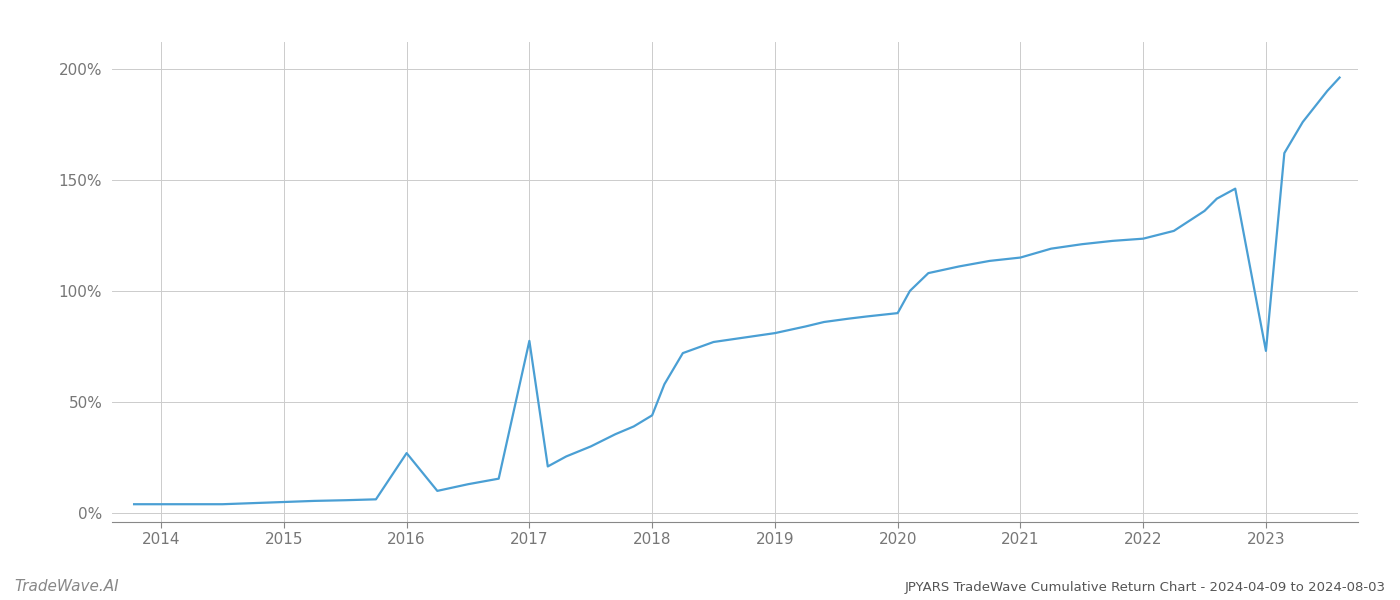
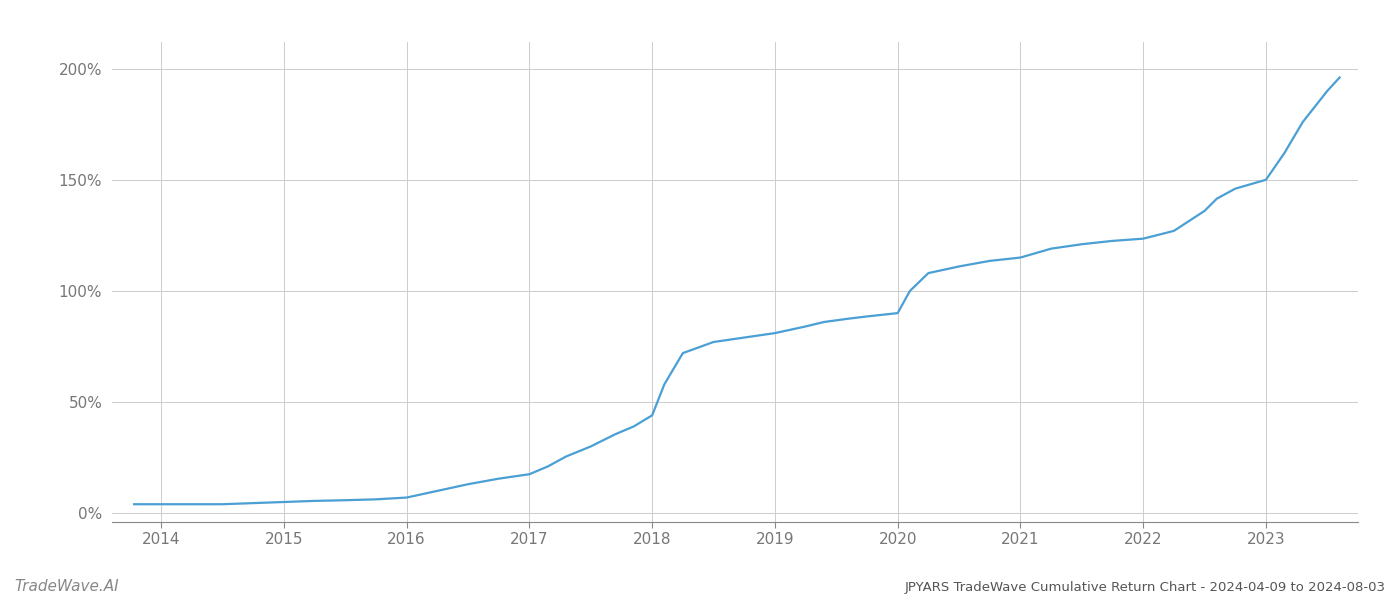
2016: 27.0% -> 7.0%
2017: 77.5% -> 17.5%
2023: 73.0% -> 150.0%
